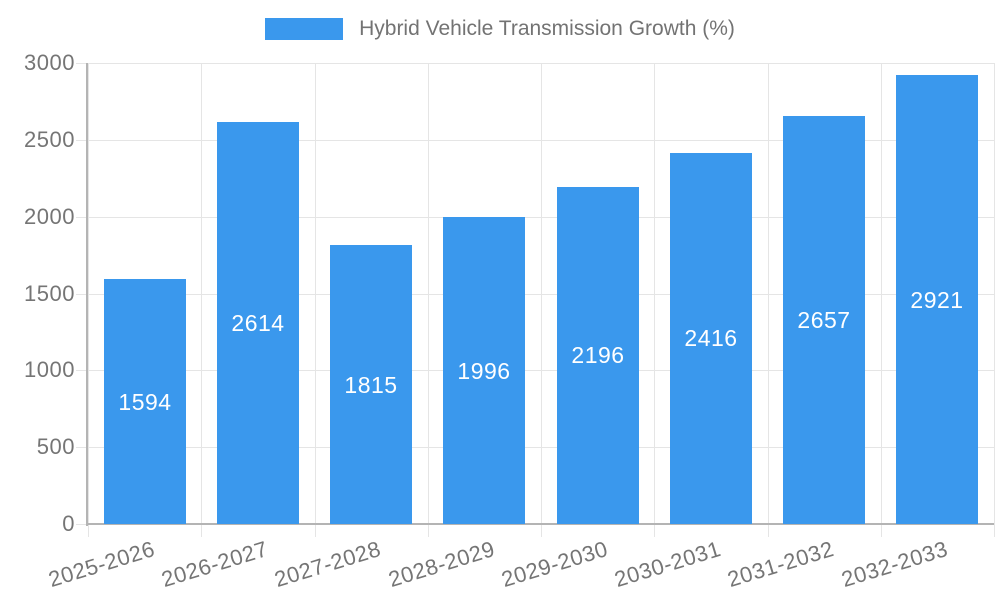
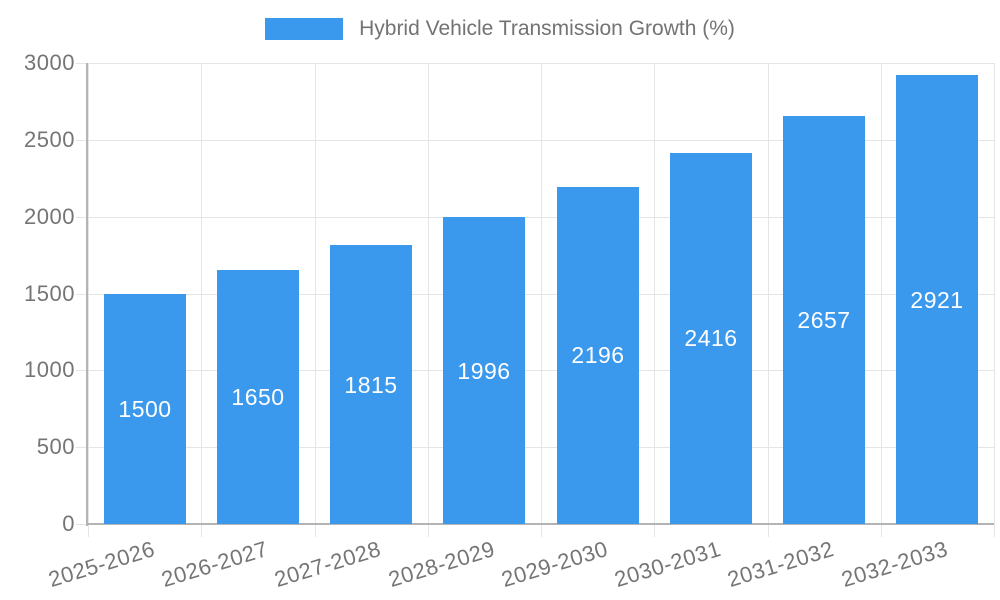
2025-2026: 1594 -> 1500
2026-2027: 2614 -> 1650
